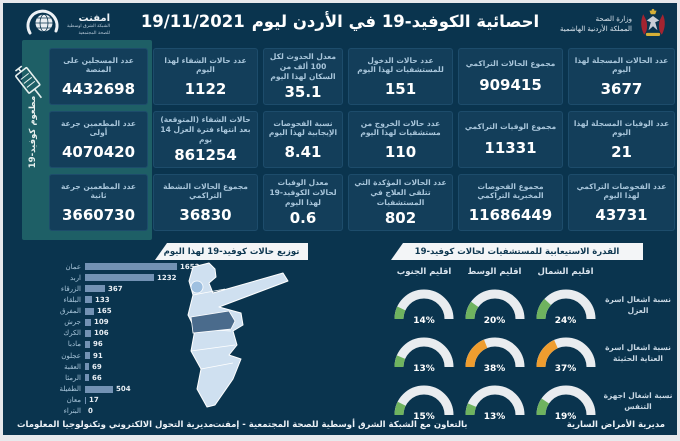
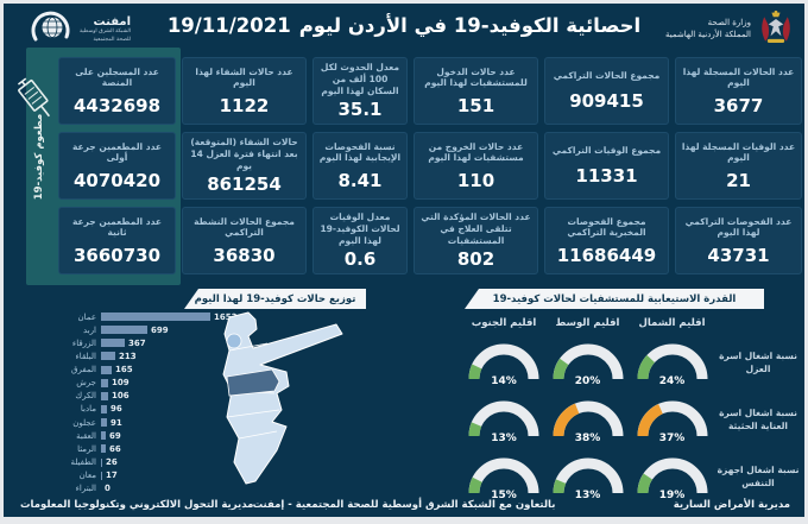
توزيع حالات كوفيد-19 لهذا اليوم/اربد: 1232 -> 699
توزيع حالات كوفيد-19 لهذا اليوم/البلقاء: 133 -> 213
توزيع حالات كوفيد-19 لهذا اليوم/الطفيلة: 504 -> 26
